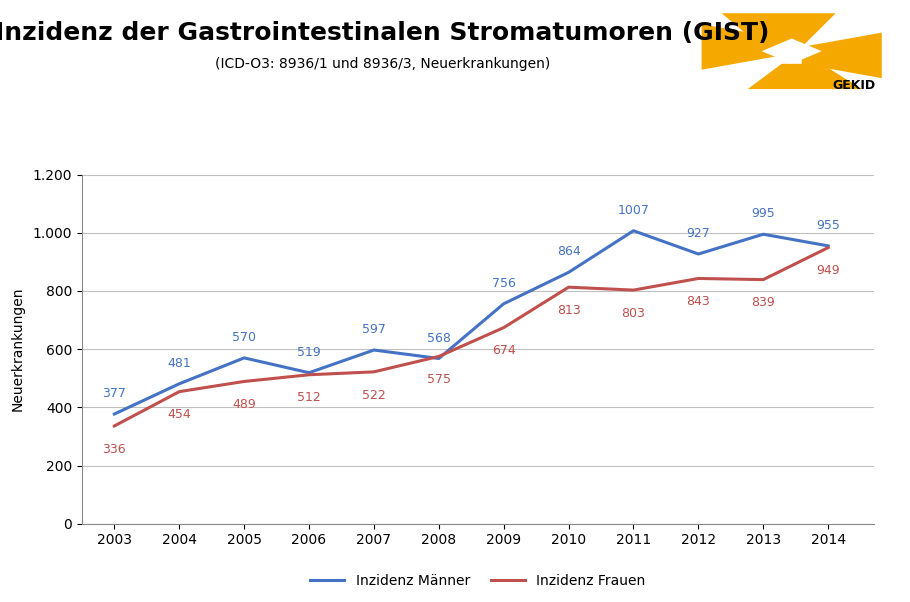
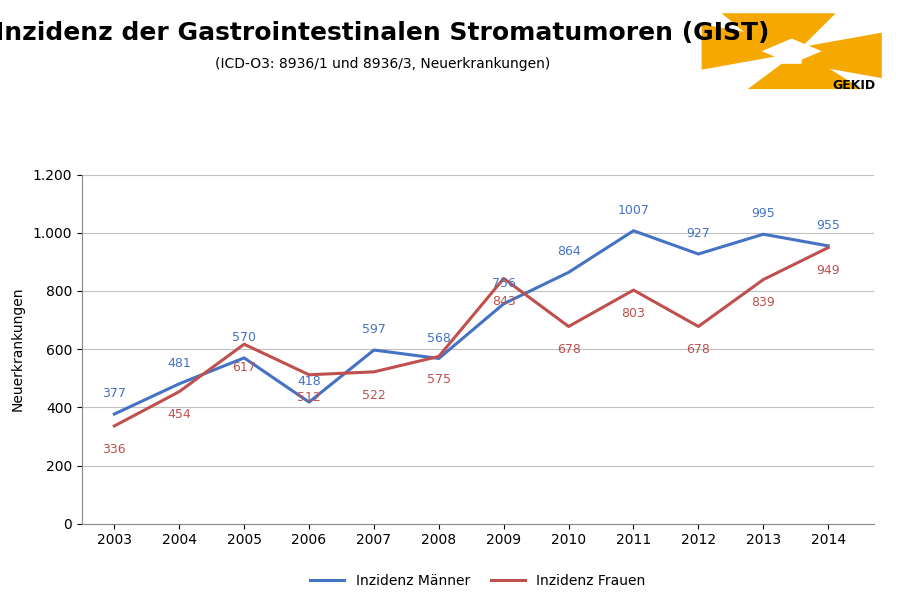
Inzidenz Frauen/2005: 489 -> 617
Inzidenz Männer/2006: 519 -> 418
Inzidenz Frauen/2009: 674 -> 843
Inzidenz Frauen/2010: 813 -> 678
Inzidenz Frauen/2012: 843 -> 678
